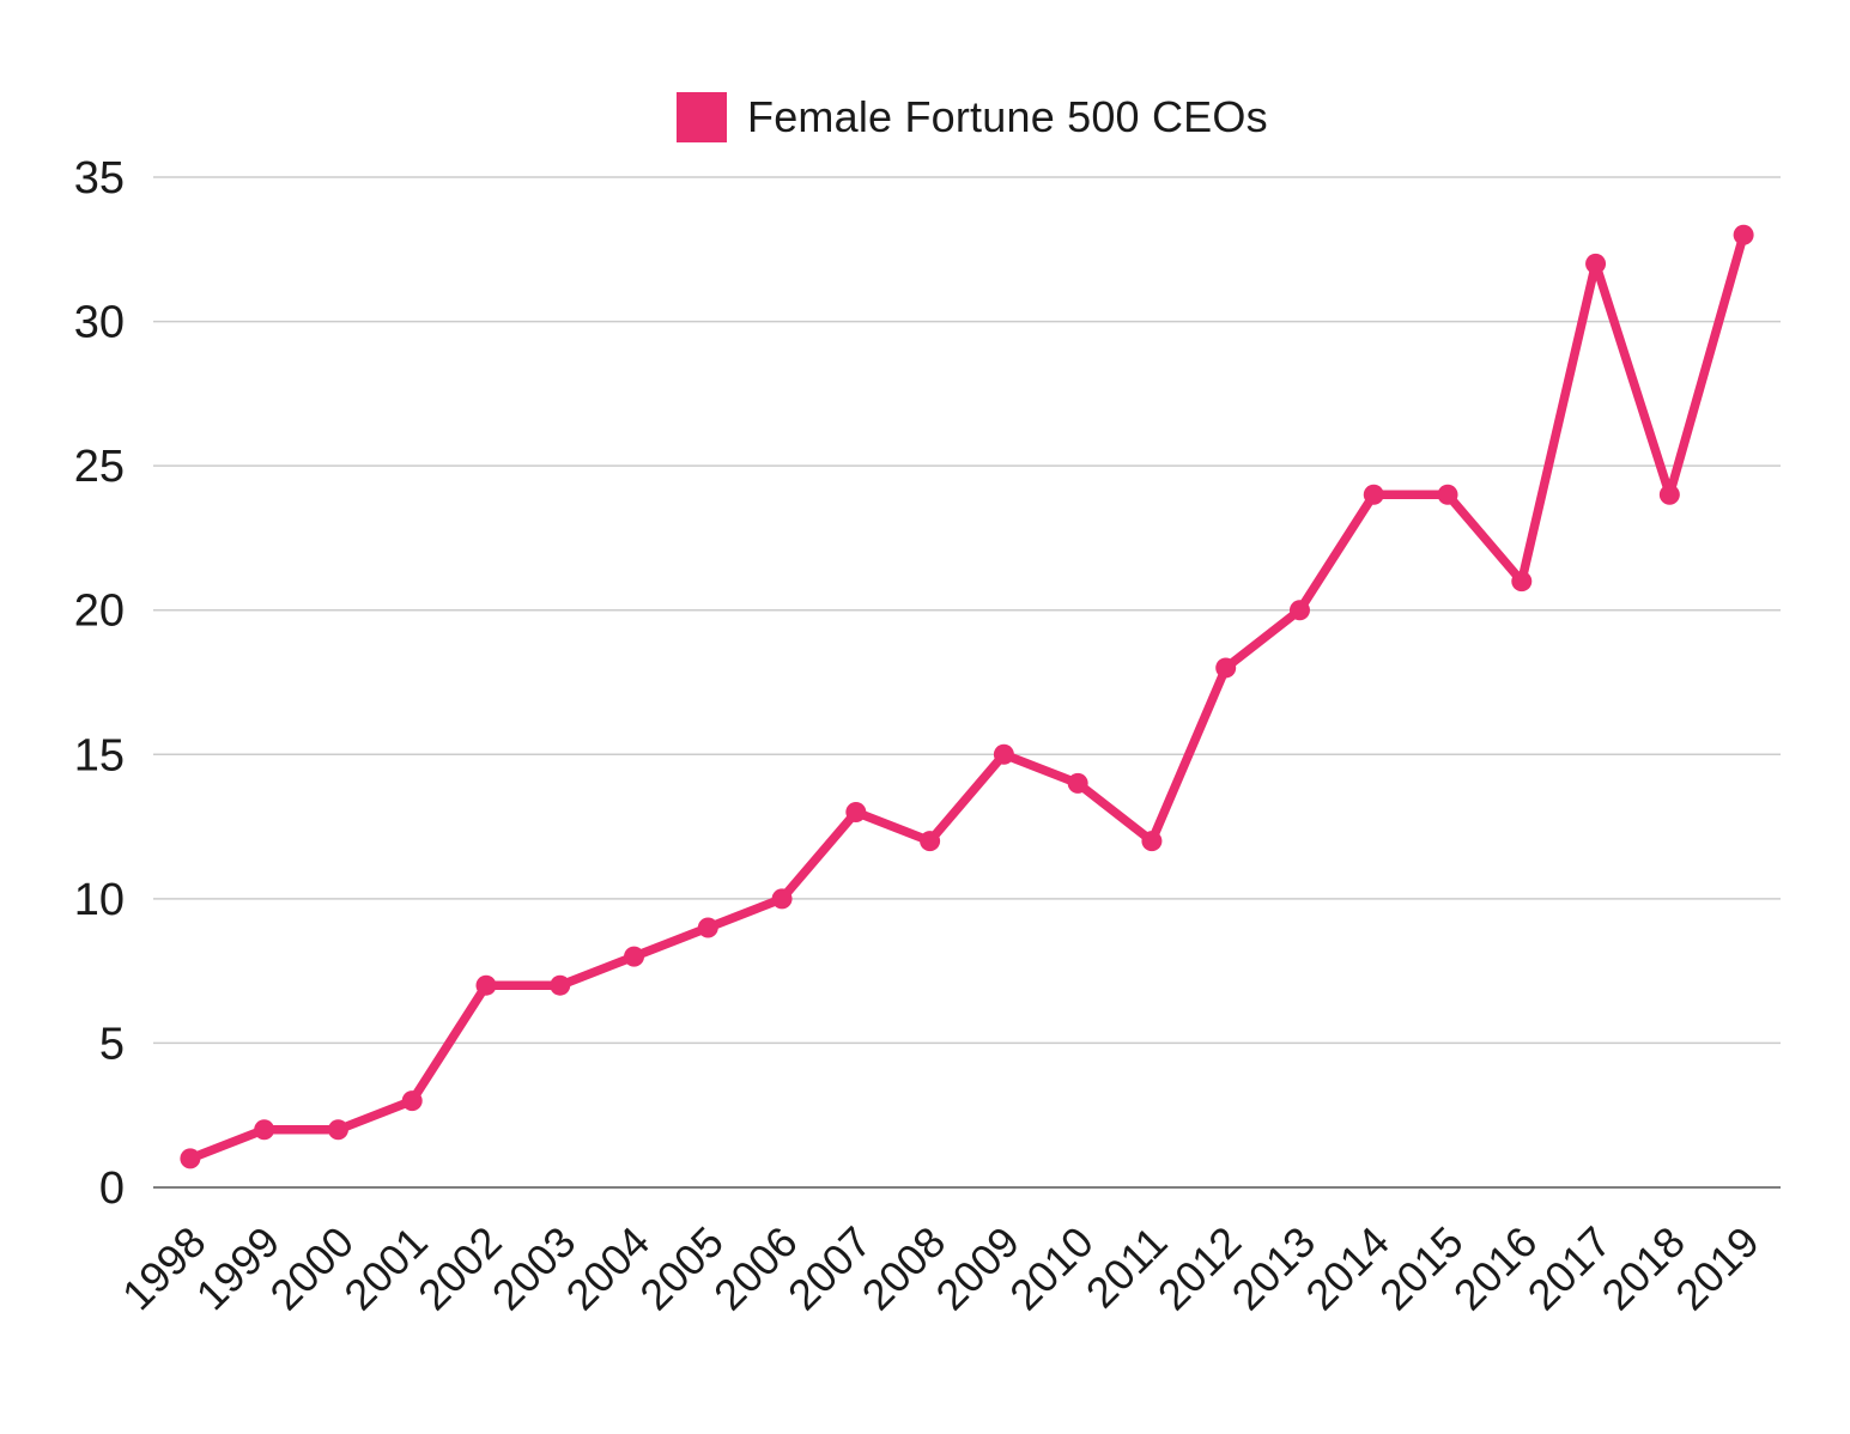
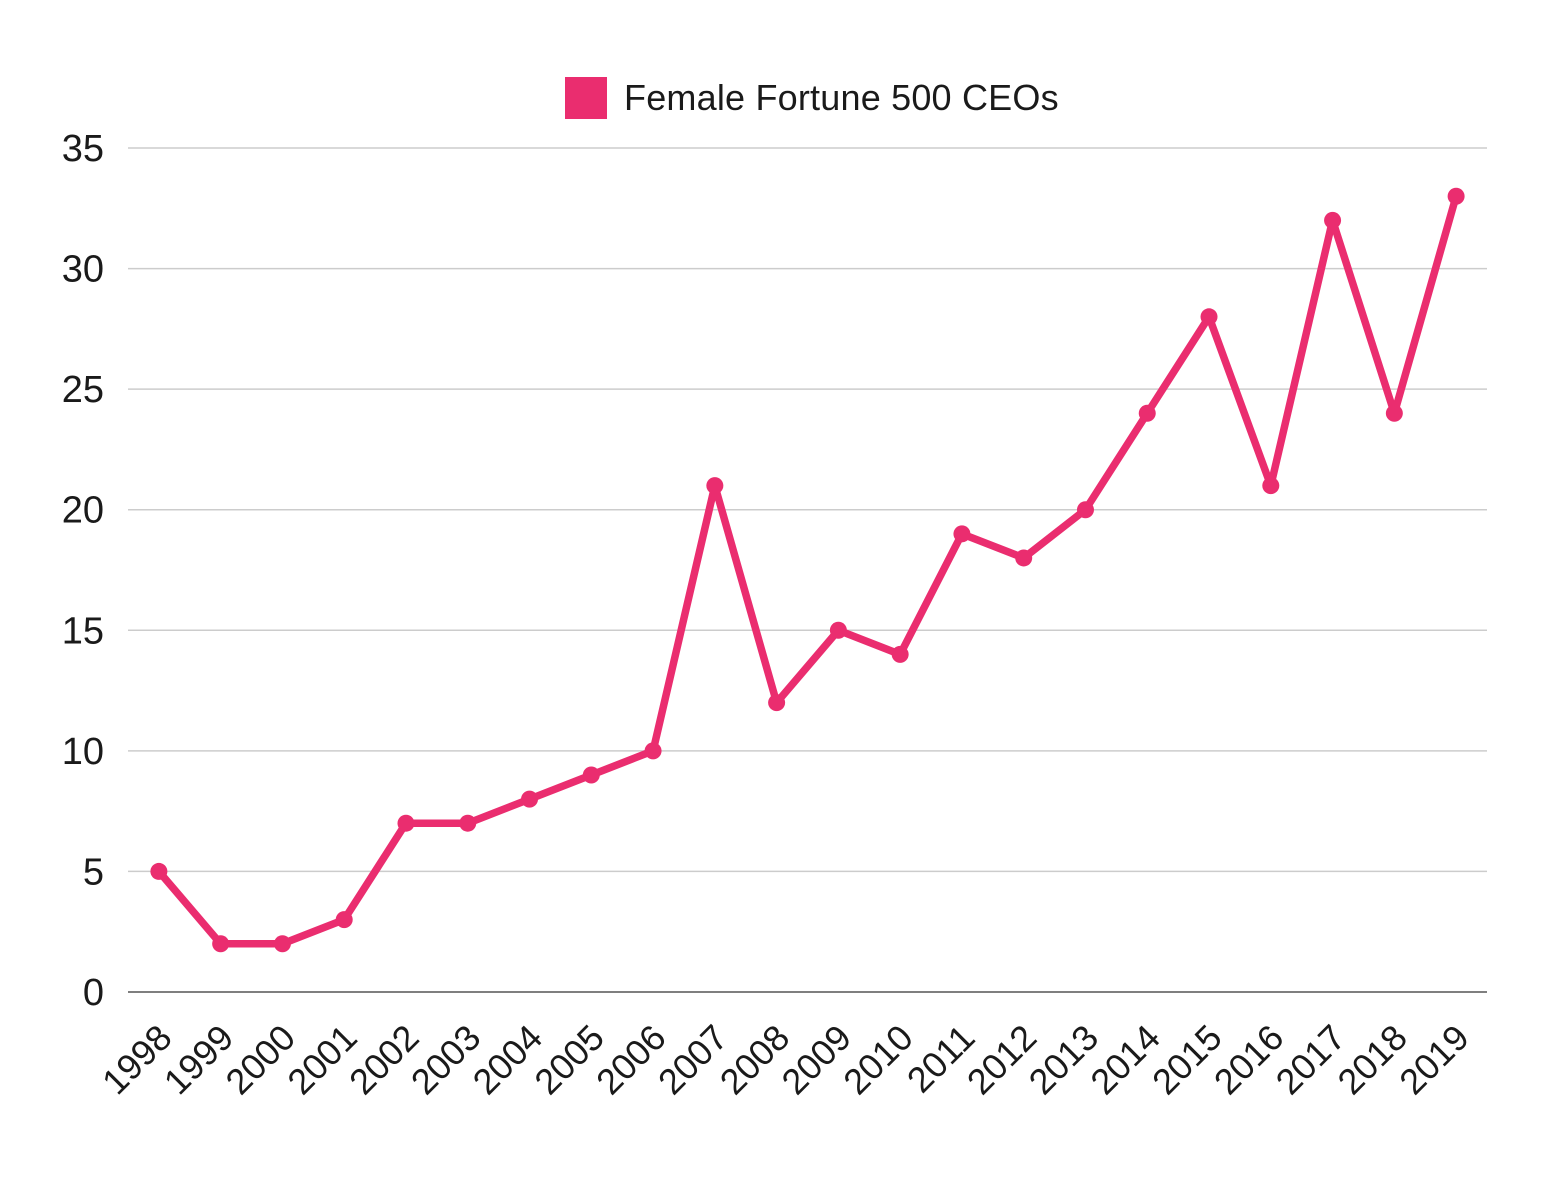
1998: 1 -> 5
2007: 13 -> 21
2011: 12 -> 19
2015: 24 -> 28
